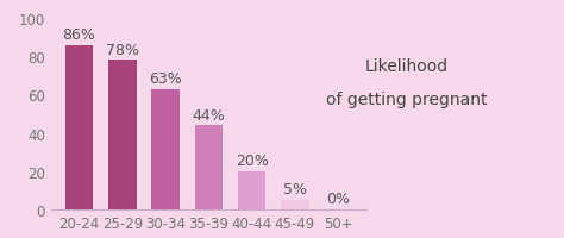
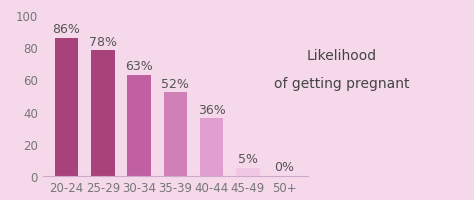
35-39: 44% -> 52%
40-44: 20% -> 36%
